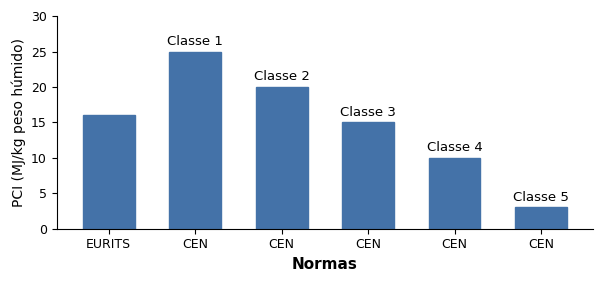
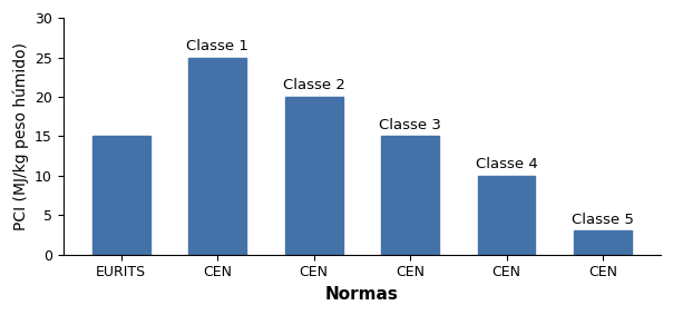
EURITS: 16 -> 15
